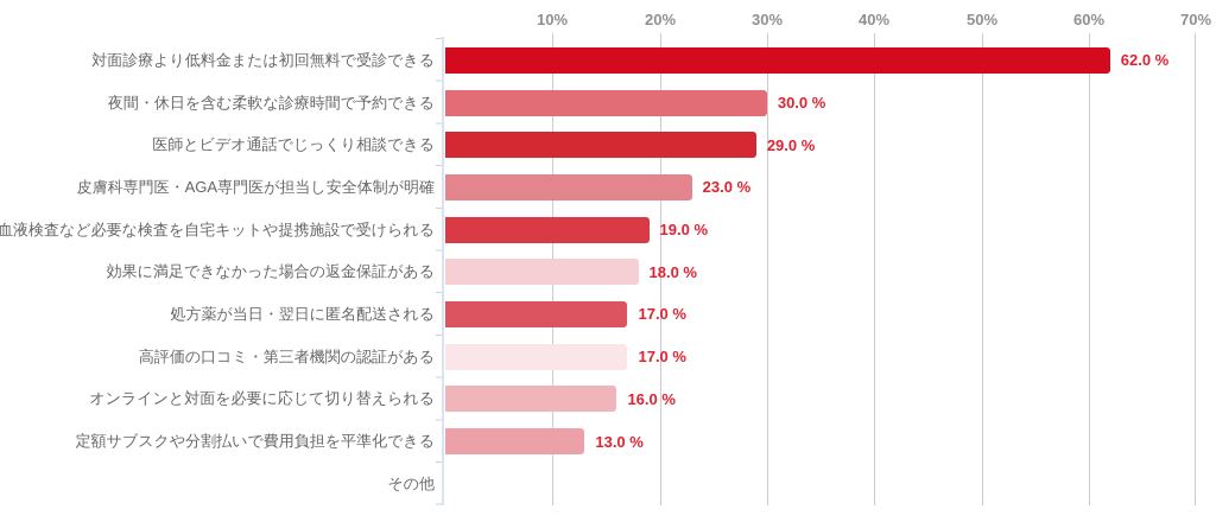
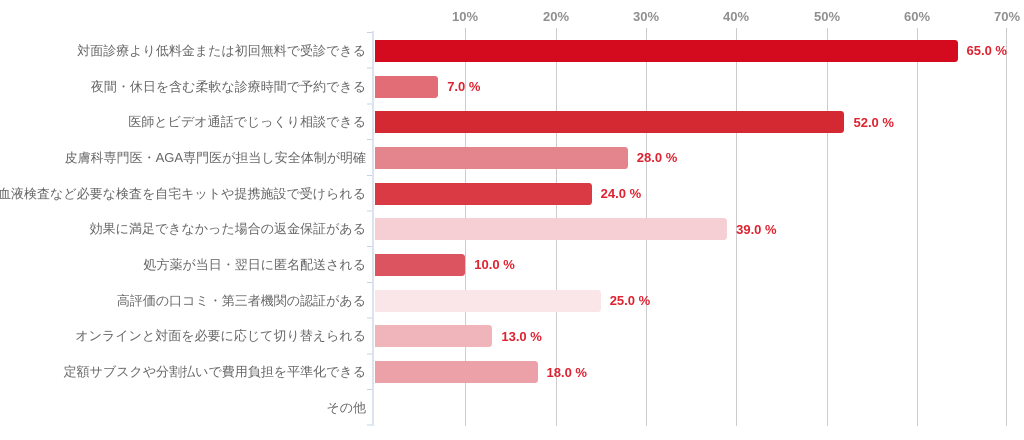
対面診療より低料金または初回無料で受診できる: 62.0 -> 65.0
夜間・休日を含む柔軟な診療時間で予約できる: 30.0 -> 7.0
医師とビデオ通話でじっくり相談できる: 29.0 -> 52.0
皮膚科専門医・AGA専門医が担当し安全体制が明確: 23.0 -> 28.0
血液検査など必要な検査を自宅キットや提携施設で受けられる: 19.0 -> 24.0
効果に満足できなかった場合の返金保証がある: 18.0 -> 39.0
処方薬が当日・翌日に匿名配送される: 17.0 -> 10.0
高評価の口コミ・第三者機関の認証がある: 17.0 -> 25.0
オンラインと対面を必要に応じて切り替えられる: 16.0 -> 13.0
定額サブスクや分割払いで費用負担を平準化できる: 13.0 -> 18.0
